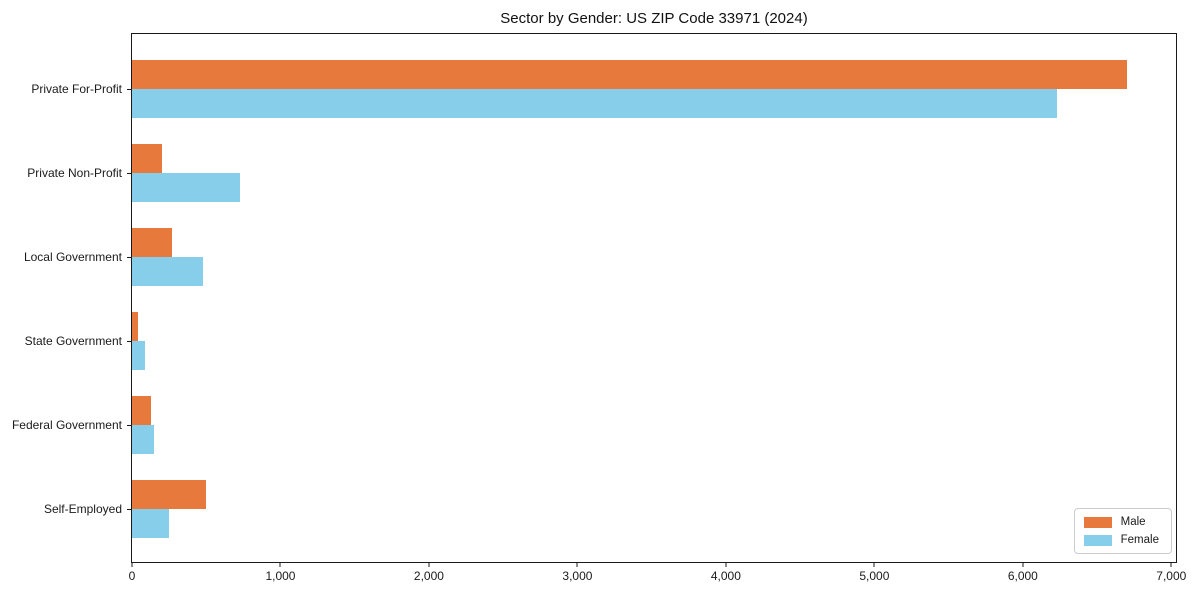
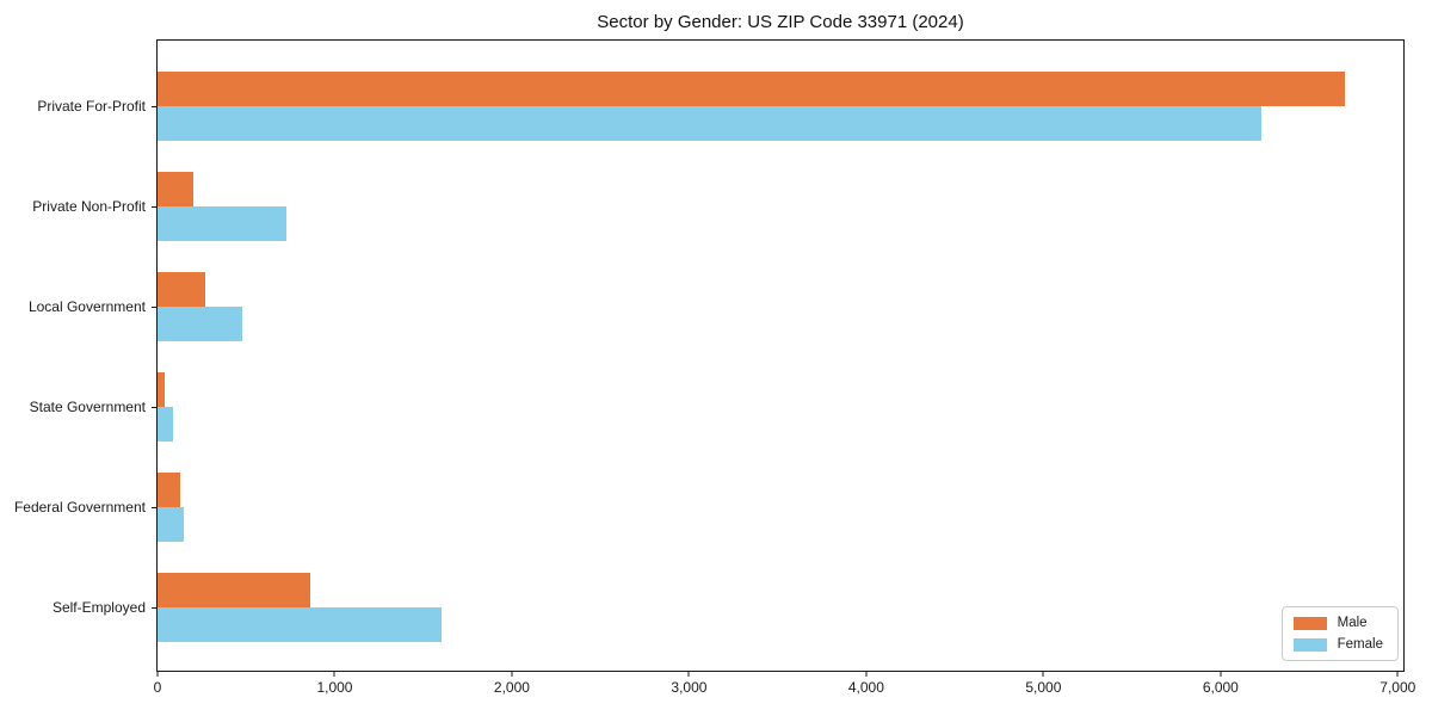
Male/Self-Employed: 500 -> 860
Female/Self-Employed: 250 -> 1600
